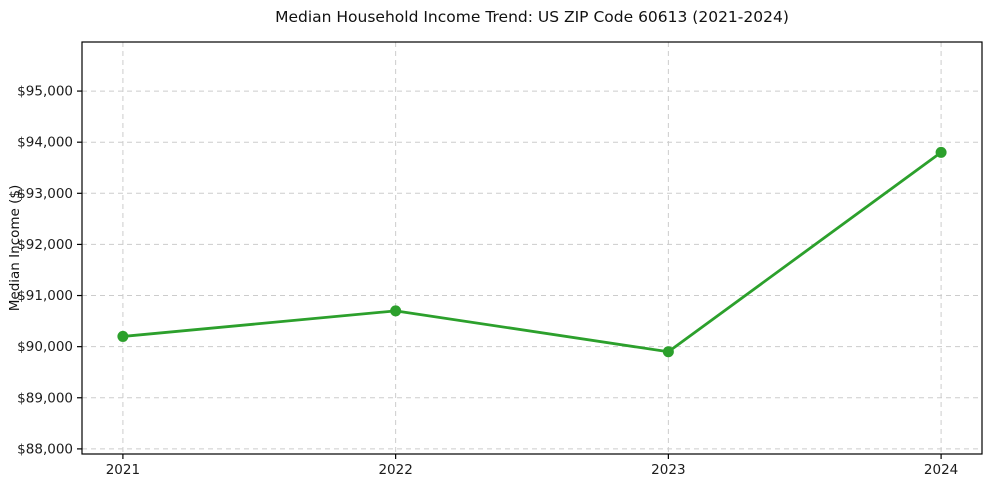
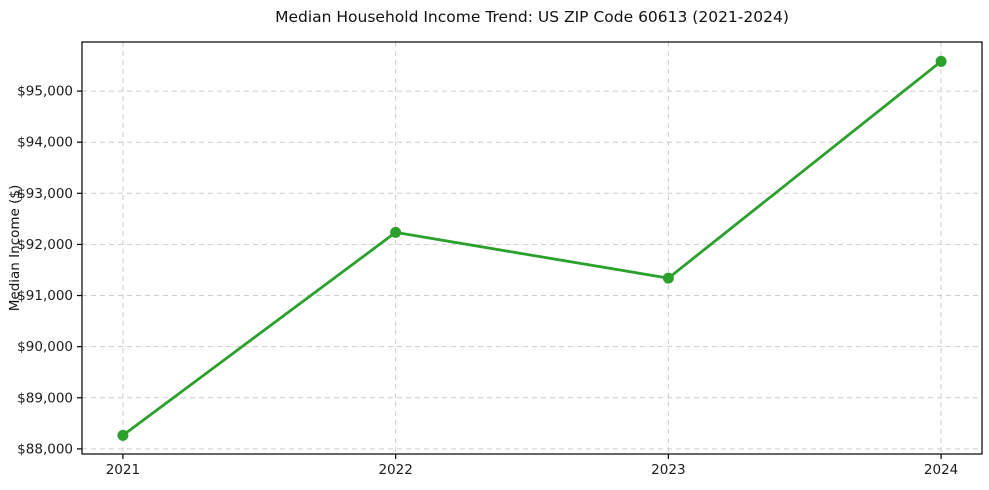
2021: $90200 -> $88300
2022: $90700 -> $92200
2023: $89900 -> $91300
2024: $93800 -> $95600
